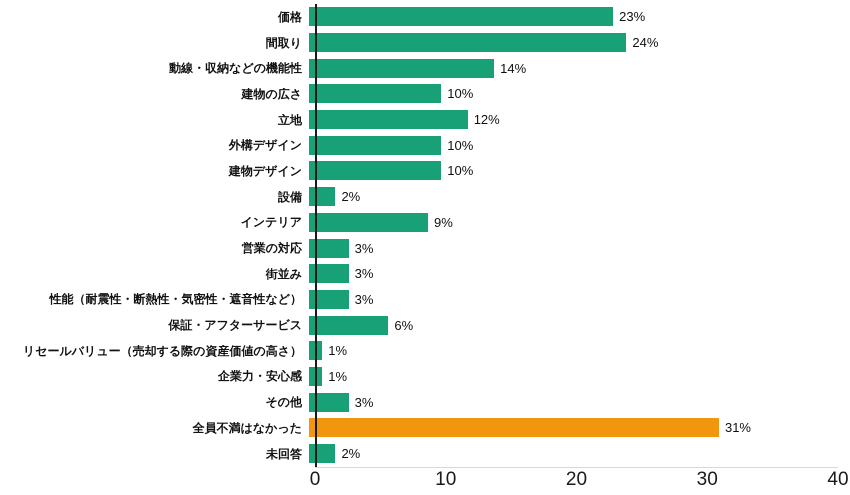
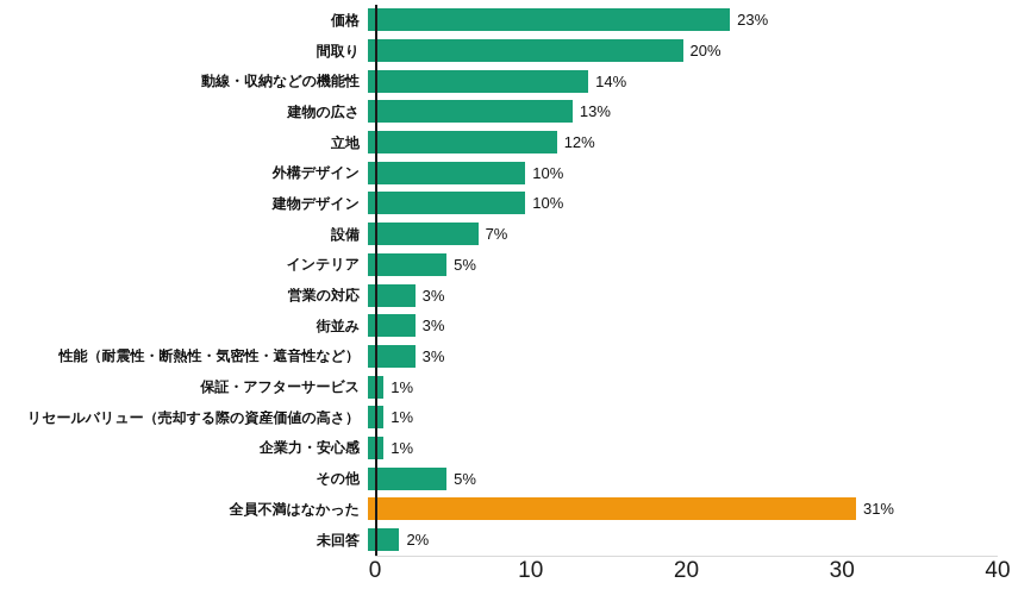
間取り: 24% -> 20%
建物の広さ: 10% -> 13%
設備: 2% -> 7%
インテリア: 9% -> 5%
保証・アフターサービス: 6% -> 1%
その他: 3% -> 5%
